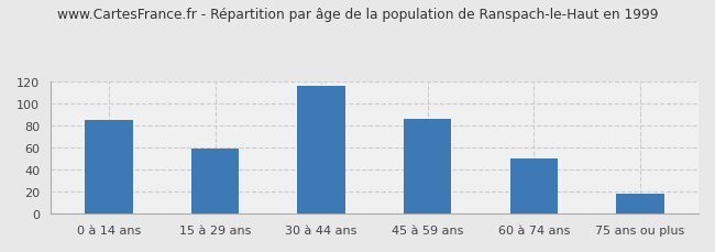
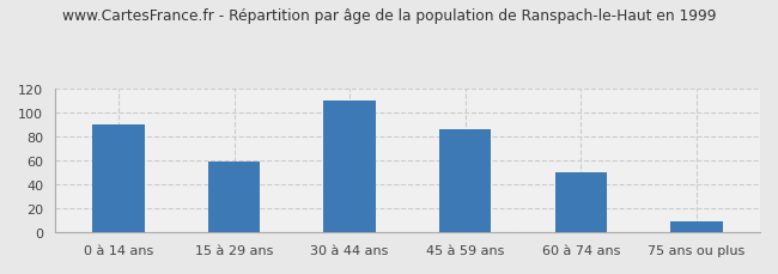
0 à 14 ans: 85 -> 90
30 à 44 ans: 116 -> 110
75 ans ou plus: 18 -> 9
